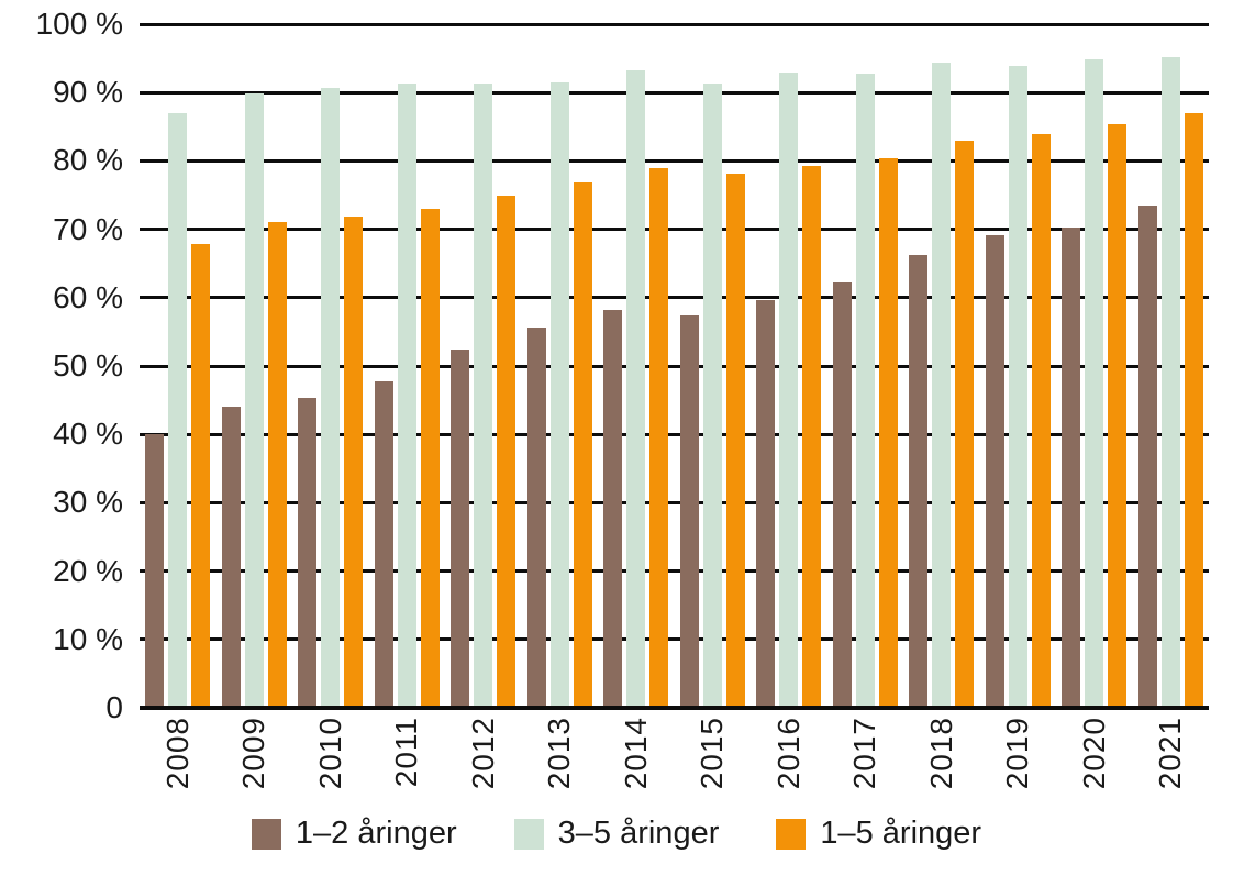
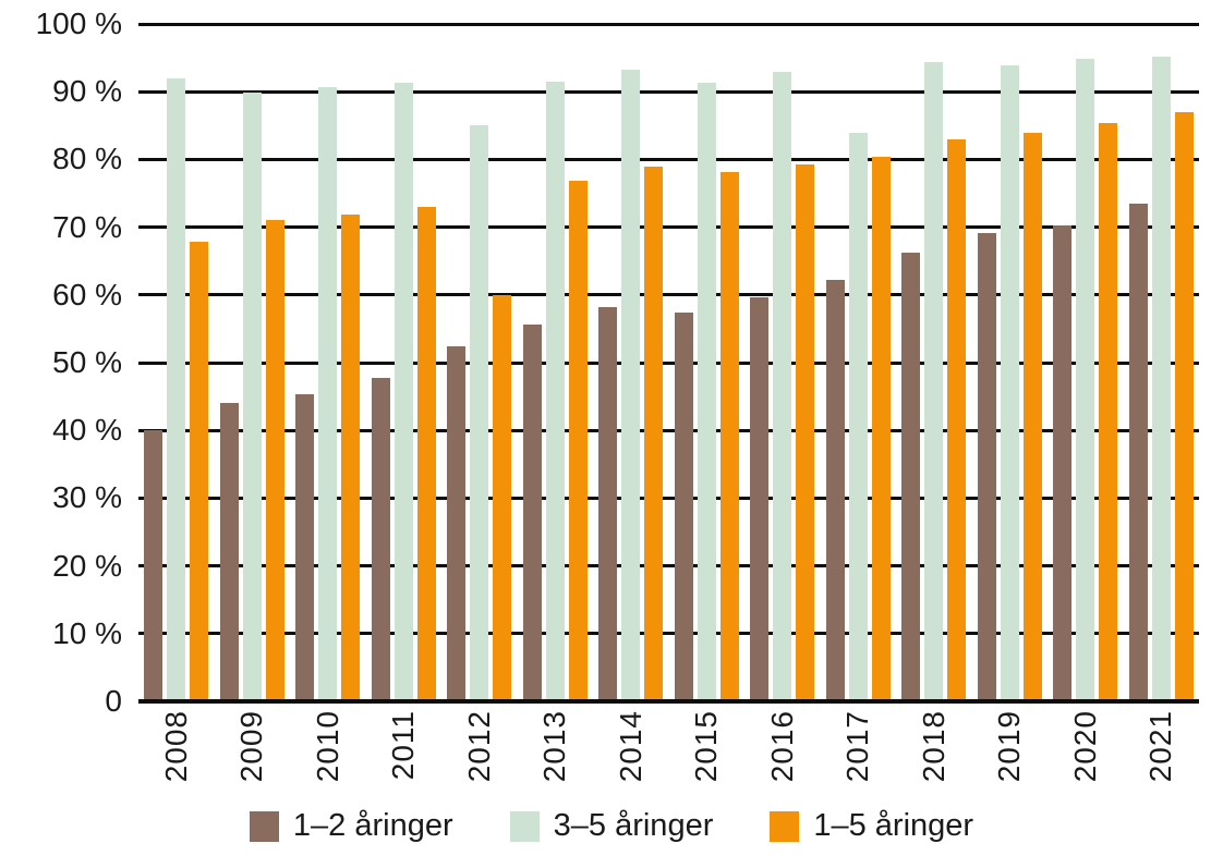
3–5 åringer/2008: 87% -> 92%
3–5 åringer/2012: 91% -> 85%
1–5 åringer/2012: 75% -> 60%
3–5 åringer/2017: 93% -> 84%
